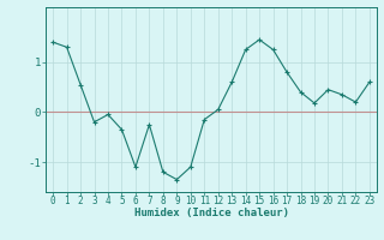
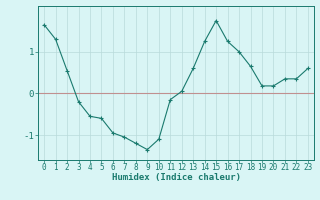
0: 1.40 -> 1.65
4: -0.05 -> -0.55
5: -0.35 -> -0.60
6: -1.10 -> -0.95
7: -0.25 -> -1.05
15: 1.45 -> 1.75
17: 0.80 -> 1.00
18: 0.40 -> 0.65
20: 0.45 -> 0.18
22: 0.20 -> 0.35
